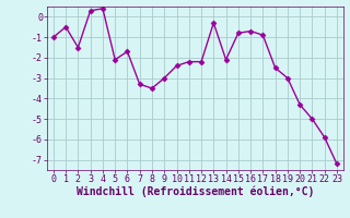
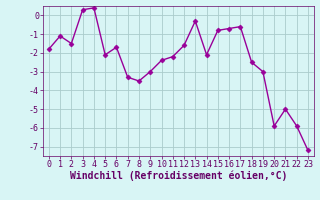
0: -1.0 -> -1.8
1: -0.5 -> -1.1
12: -2.2 -> -1.6
17: -0.9 -> -0.6
20: -4.3 -> -5.9
